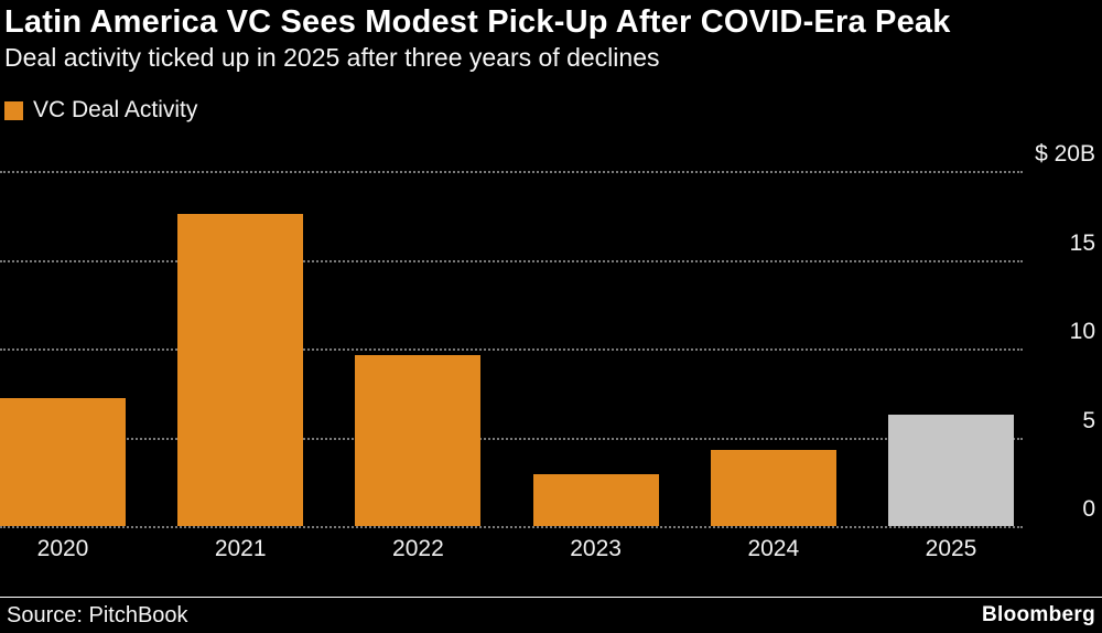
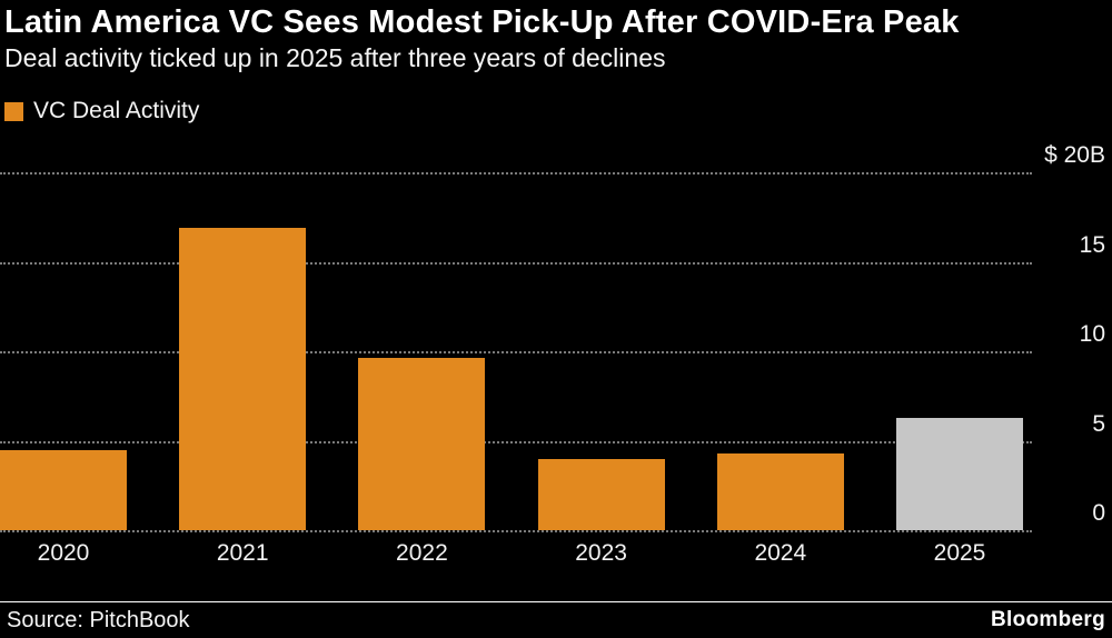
2020: 7.2 -> 4.5
2021: 17.6 -> 16.9
2023: 2.9 -> 4.0
